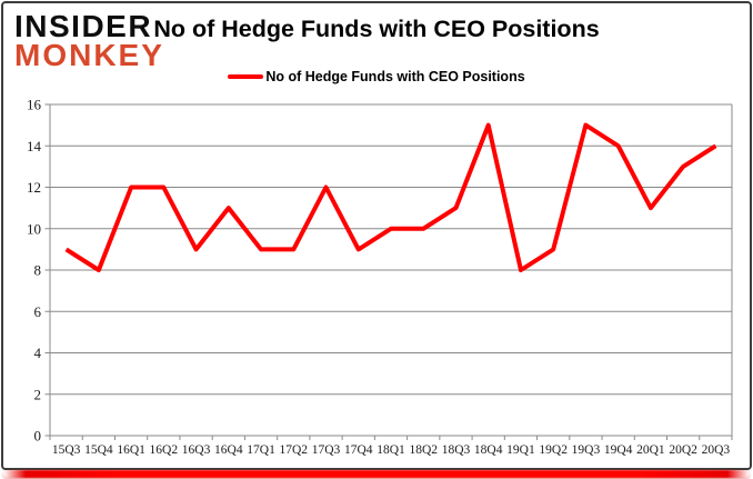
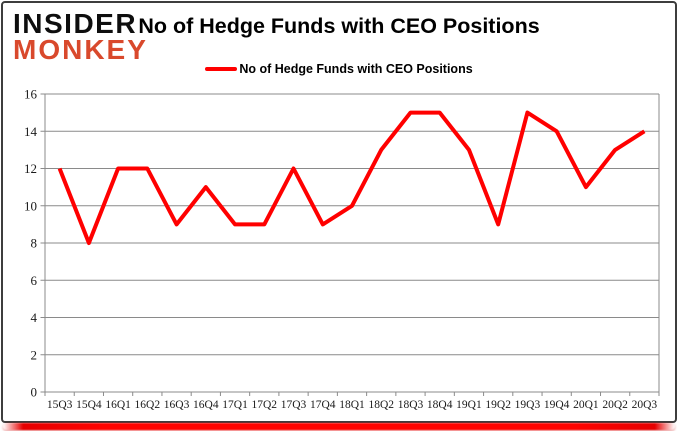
15Q3: 9 -> 12
18Q2: 10 -> 13
18Q3: 11 -> 15
19Q1: 8 -> 13
